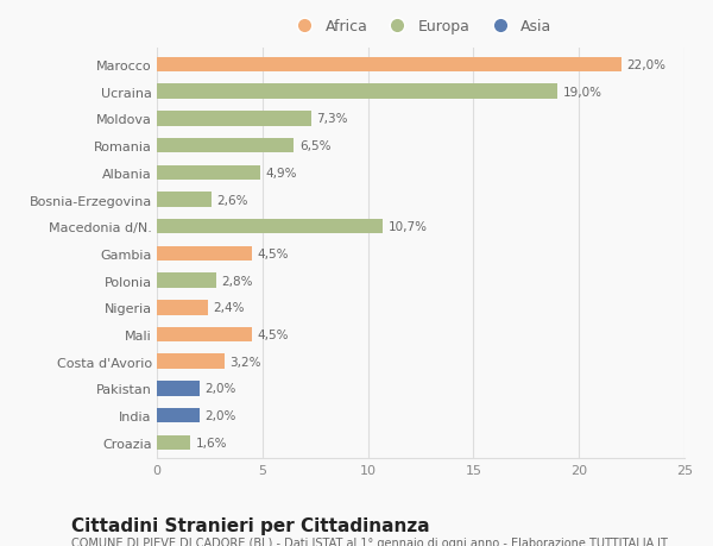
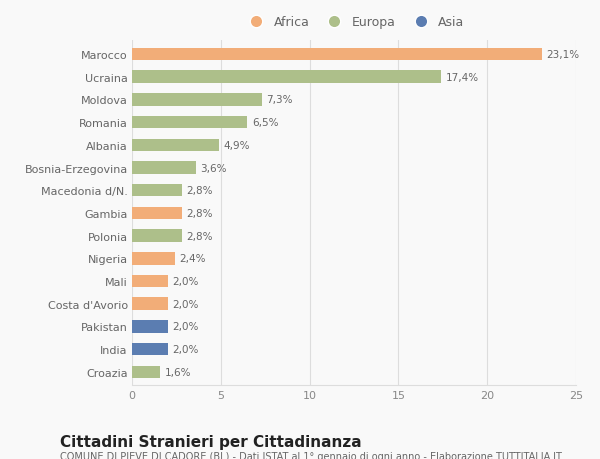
Marocco: 22,0% -> 23,1%
Ucraina: 19,0% -> 17,4%
Bosnia-Erzegovina: 2,6% -> 3,6%
Macedonia d/N.: 10,7% -> 2,8%
Gambia: 4,5% -> 2,8%
Mali: 4,5% -> 2,0%
Costa d'Avorio: 3,2% -> 2,0%
